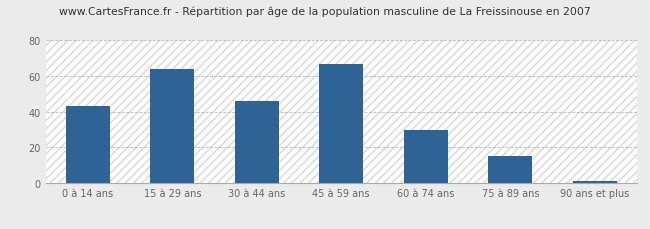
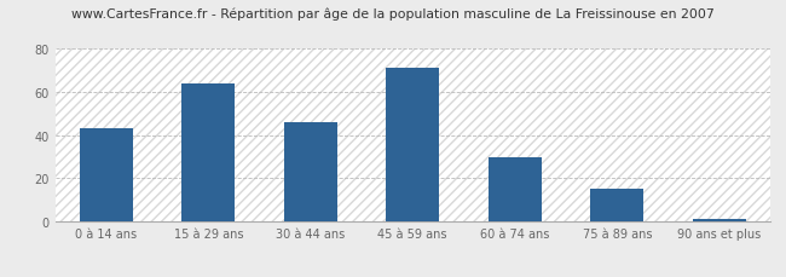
45 à 59 ans: 67 -> 71
